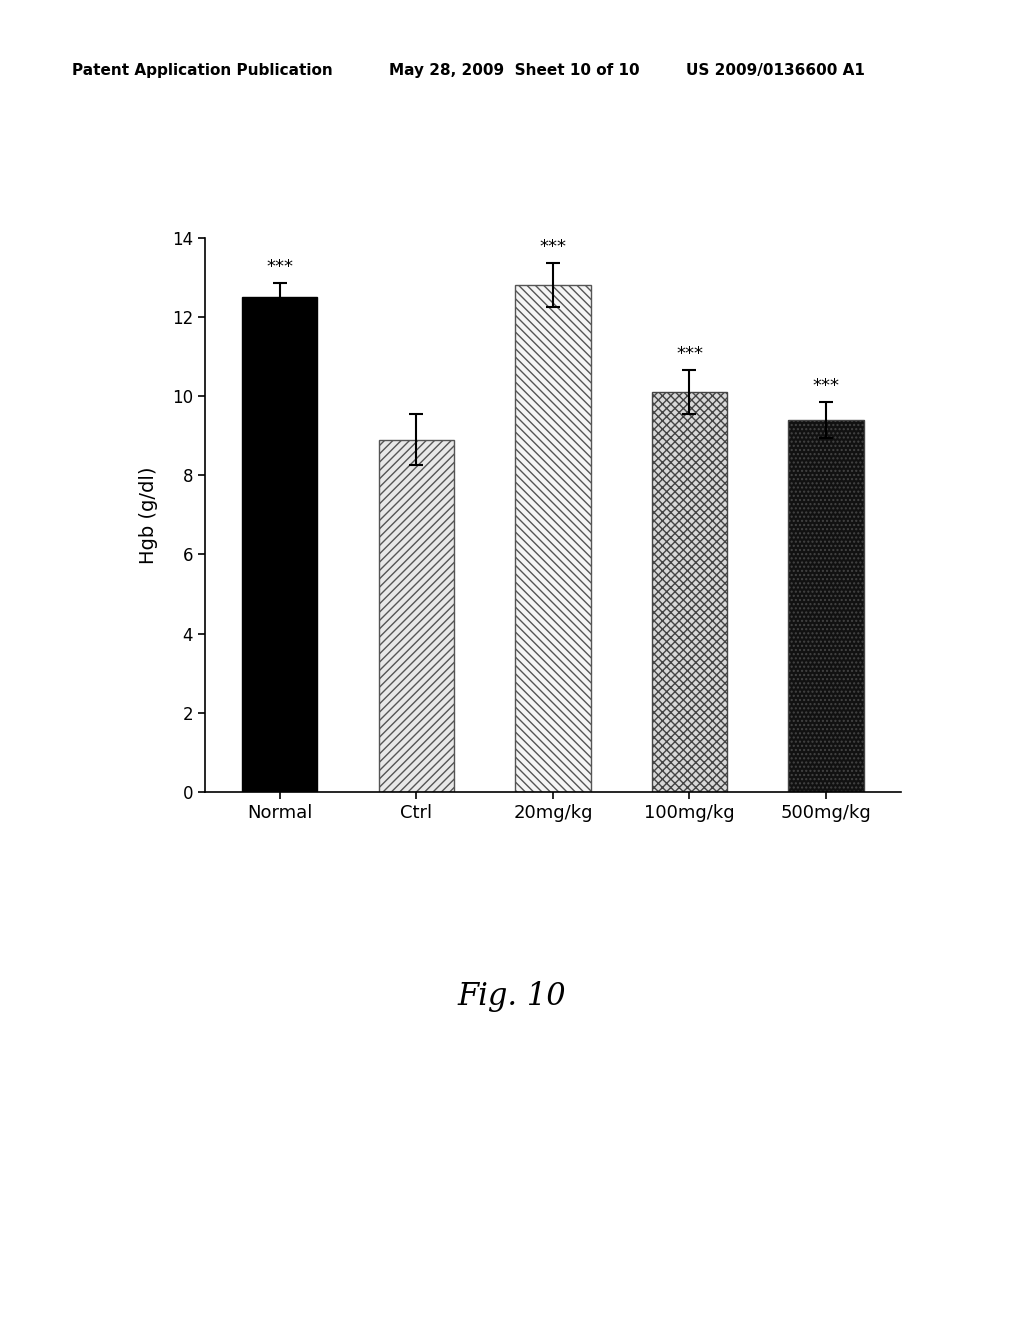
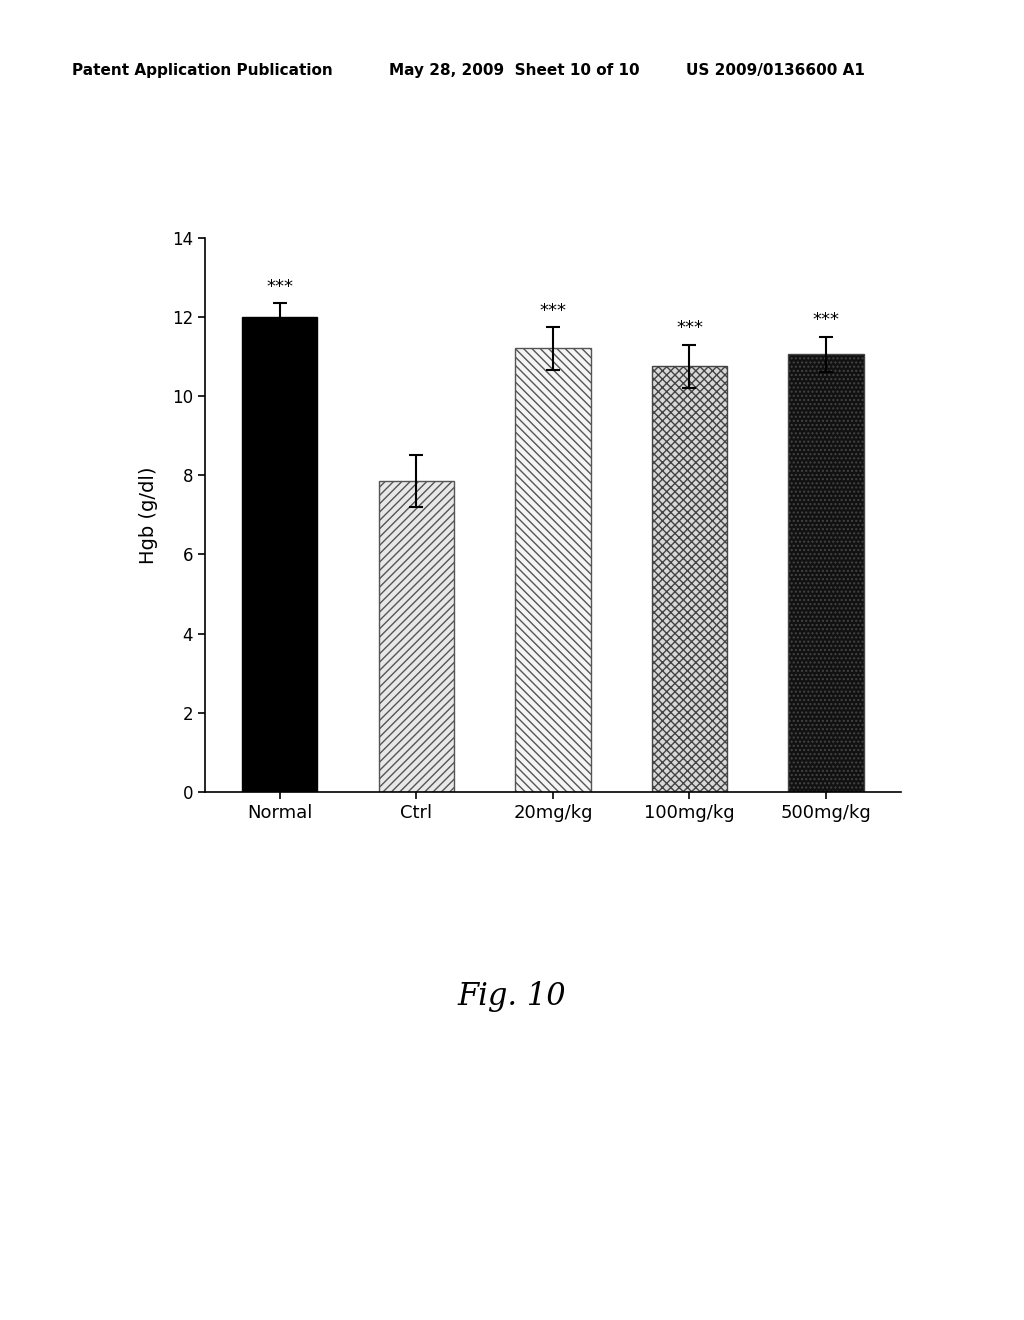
Normal: 12.50 -> 12.00
Ctrl: 8.90 -> 7.85
20mg/kg: 12.80 -> 11.20
100mg/kg: 10.10 -> 10.75
500mg/kg: 9.40 -> 11.05
